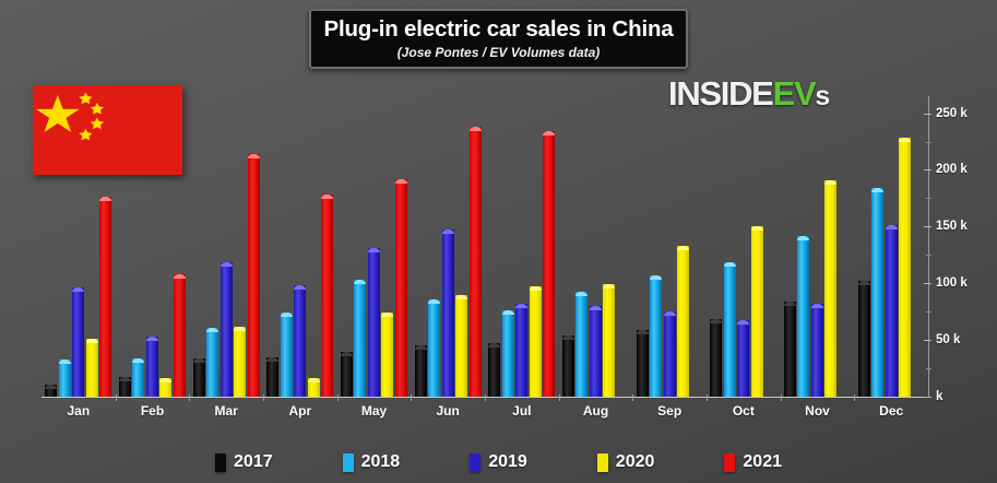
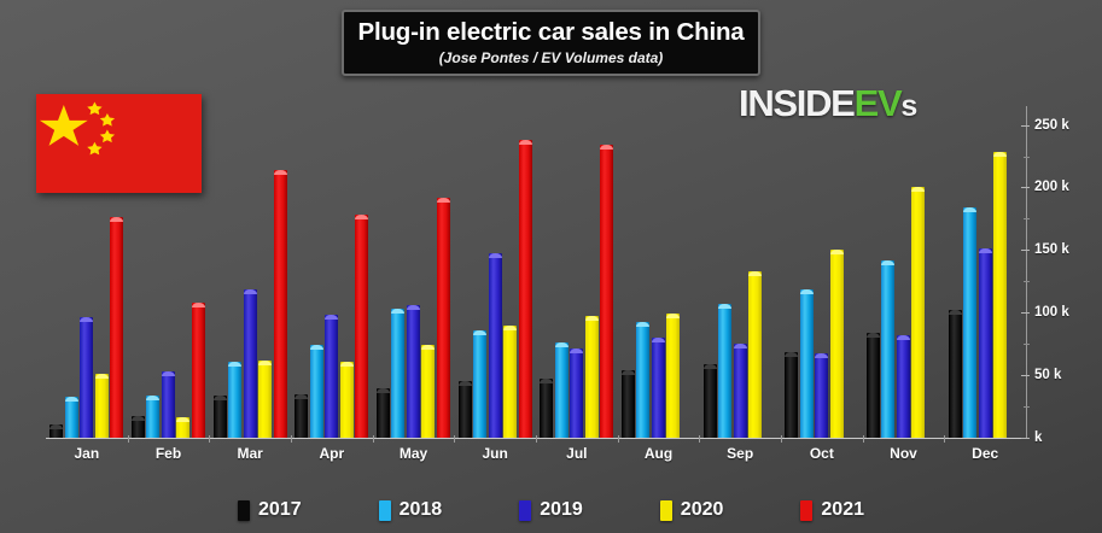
2020/Apr: 16k -> 61k
2019/May: 131k -> 106k
2019/Jul: 82k -> 71k
2020/Nov: 191k -> 200k
